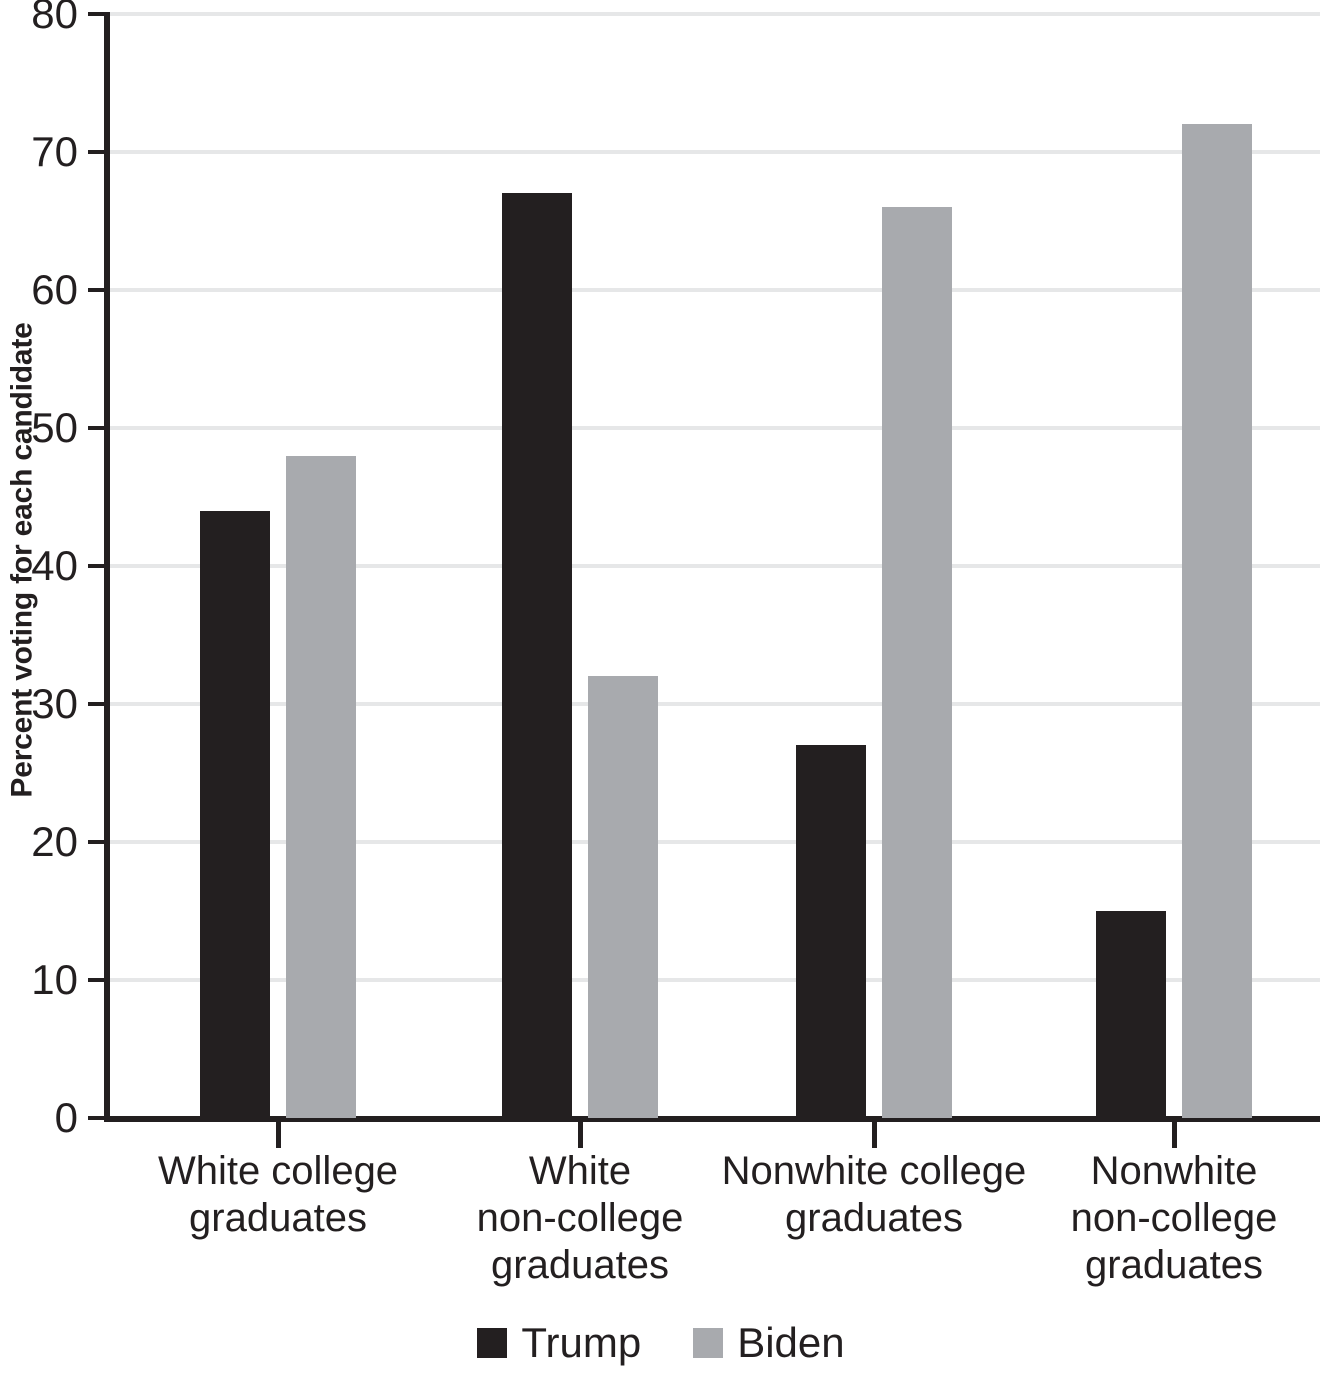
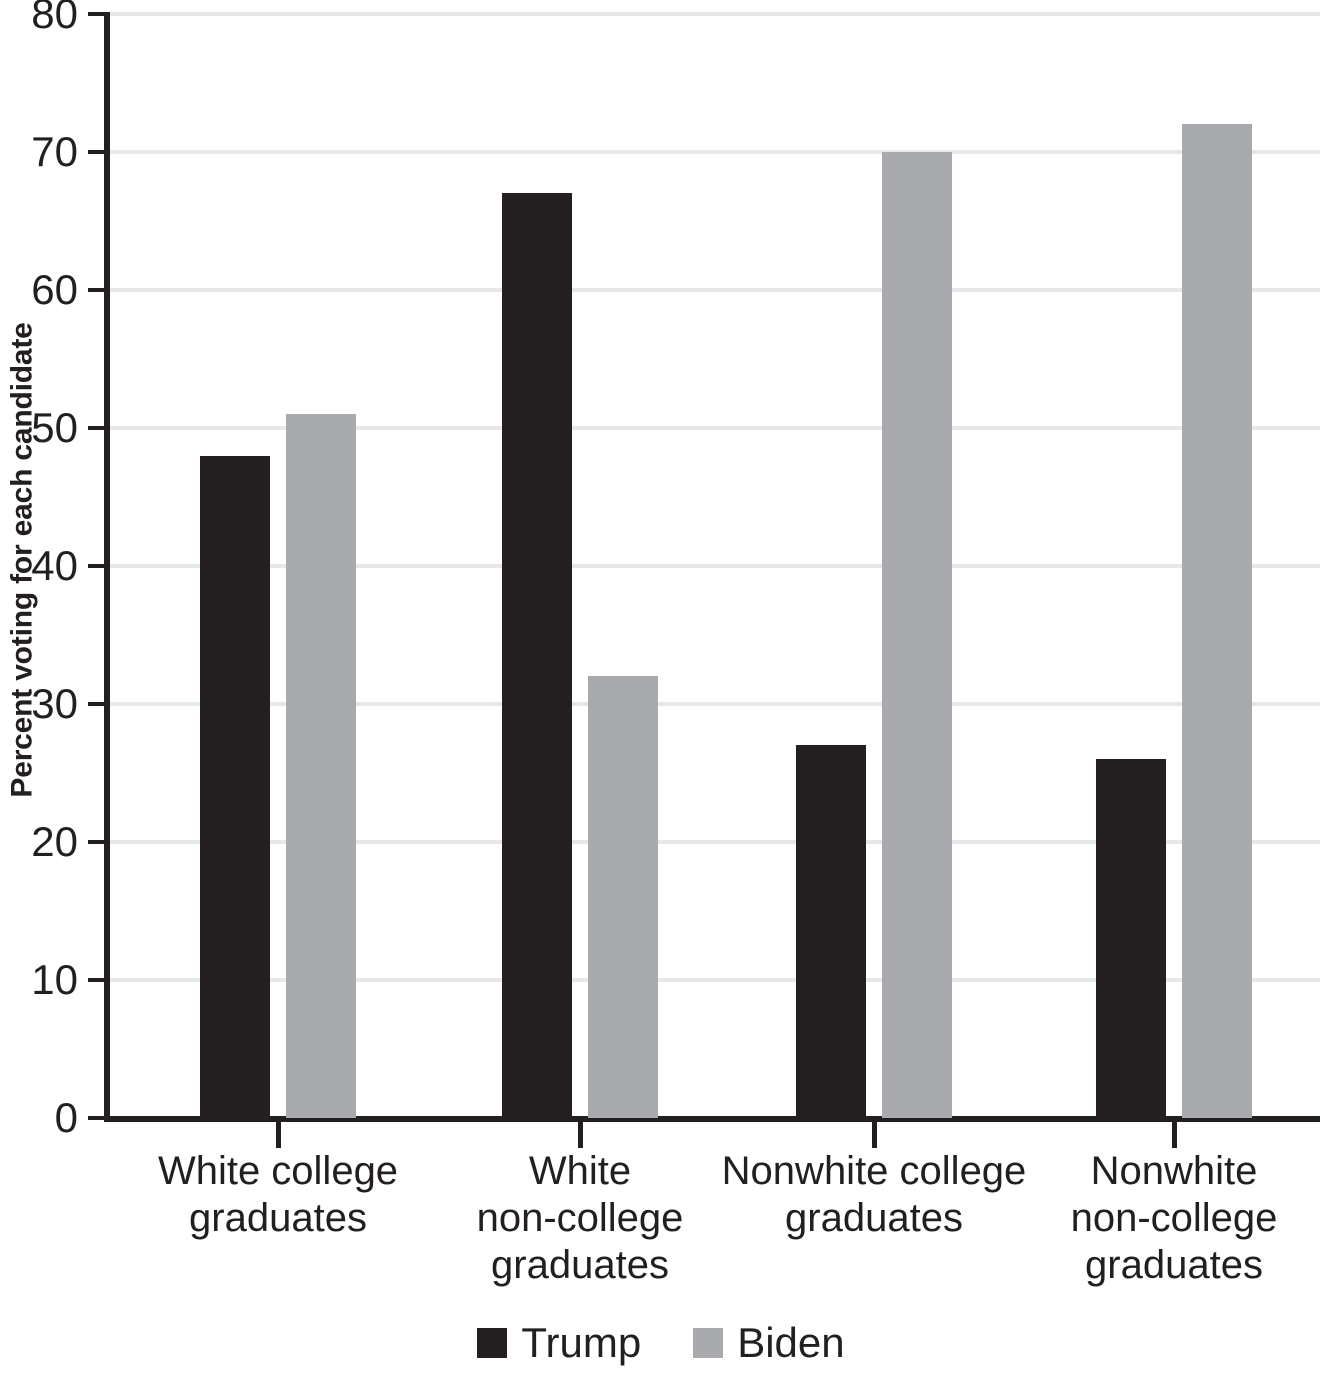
Trump/White college graduates: 44 -> 48
Biden/White college graduates: 48 -> 51
Biden/Nonwhite college graduates: 66 -> 70
Trump/Nonwhite non-college graduates: 15 -> 26
